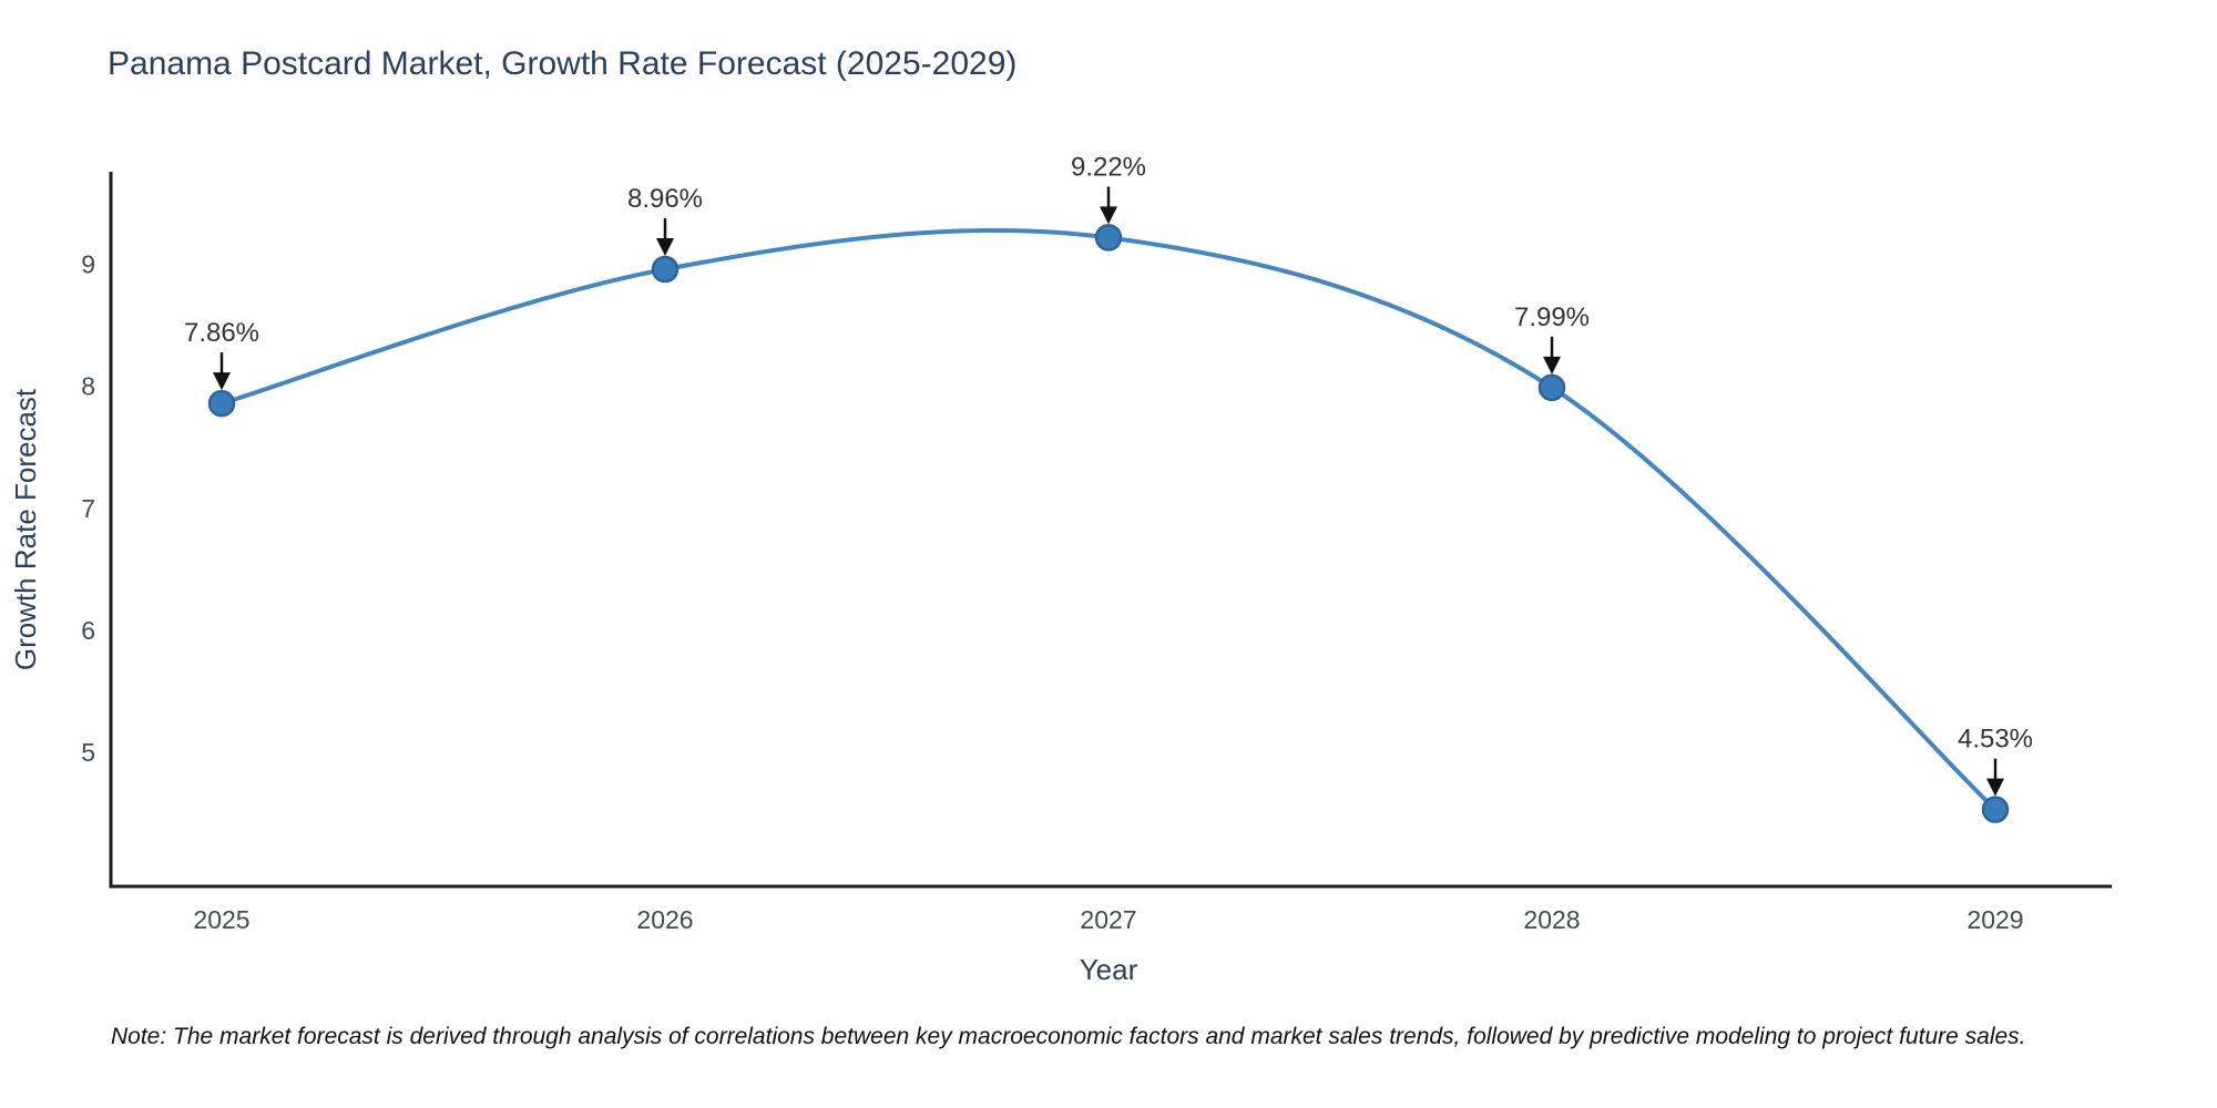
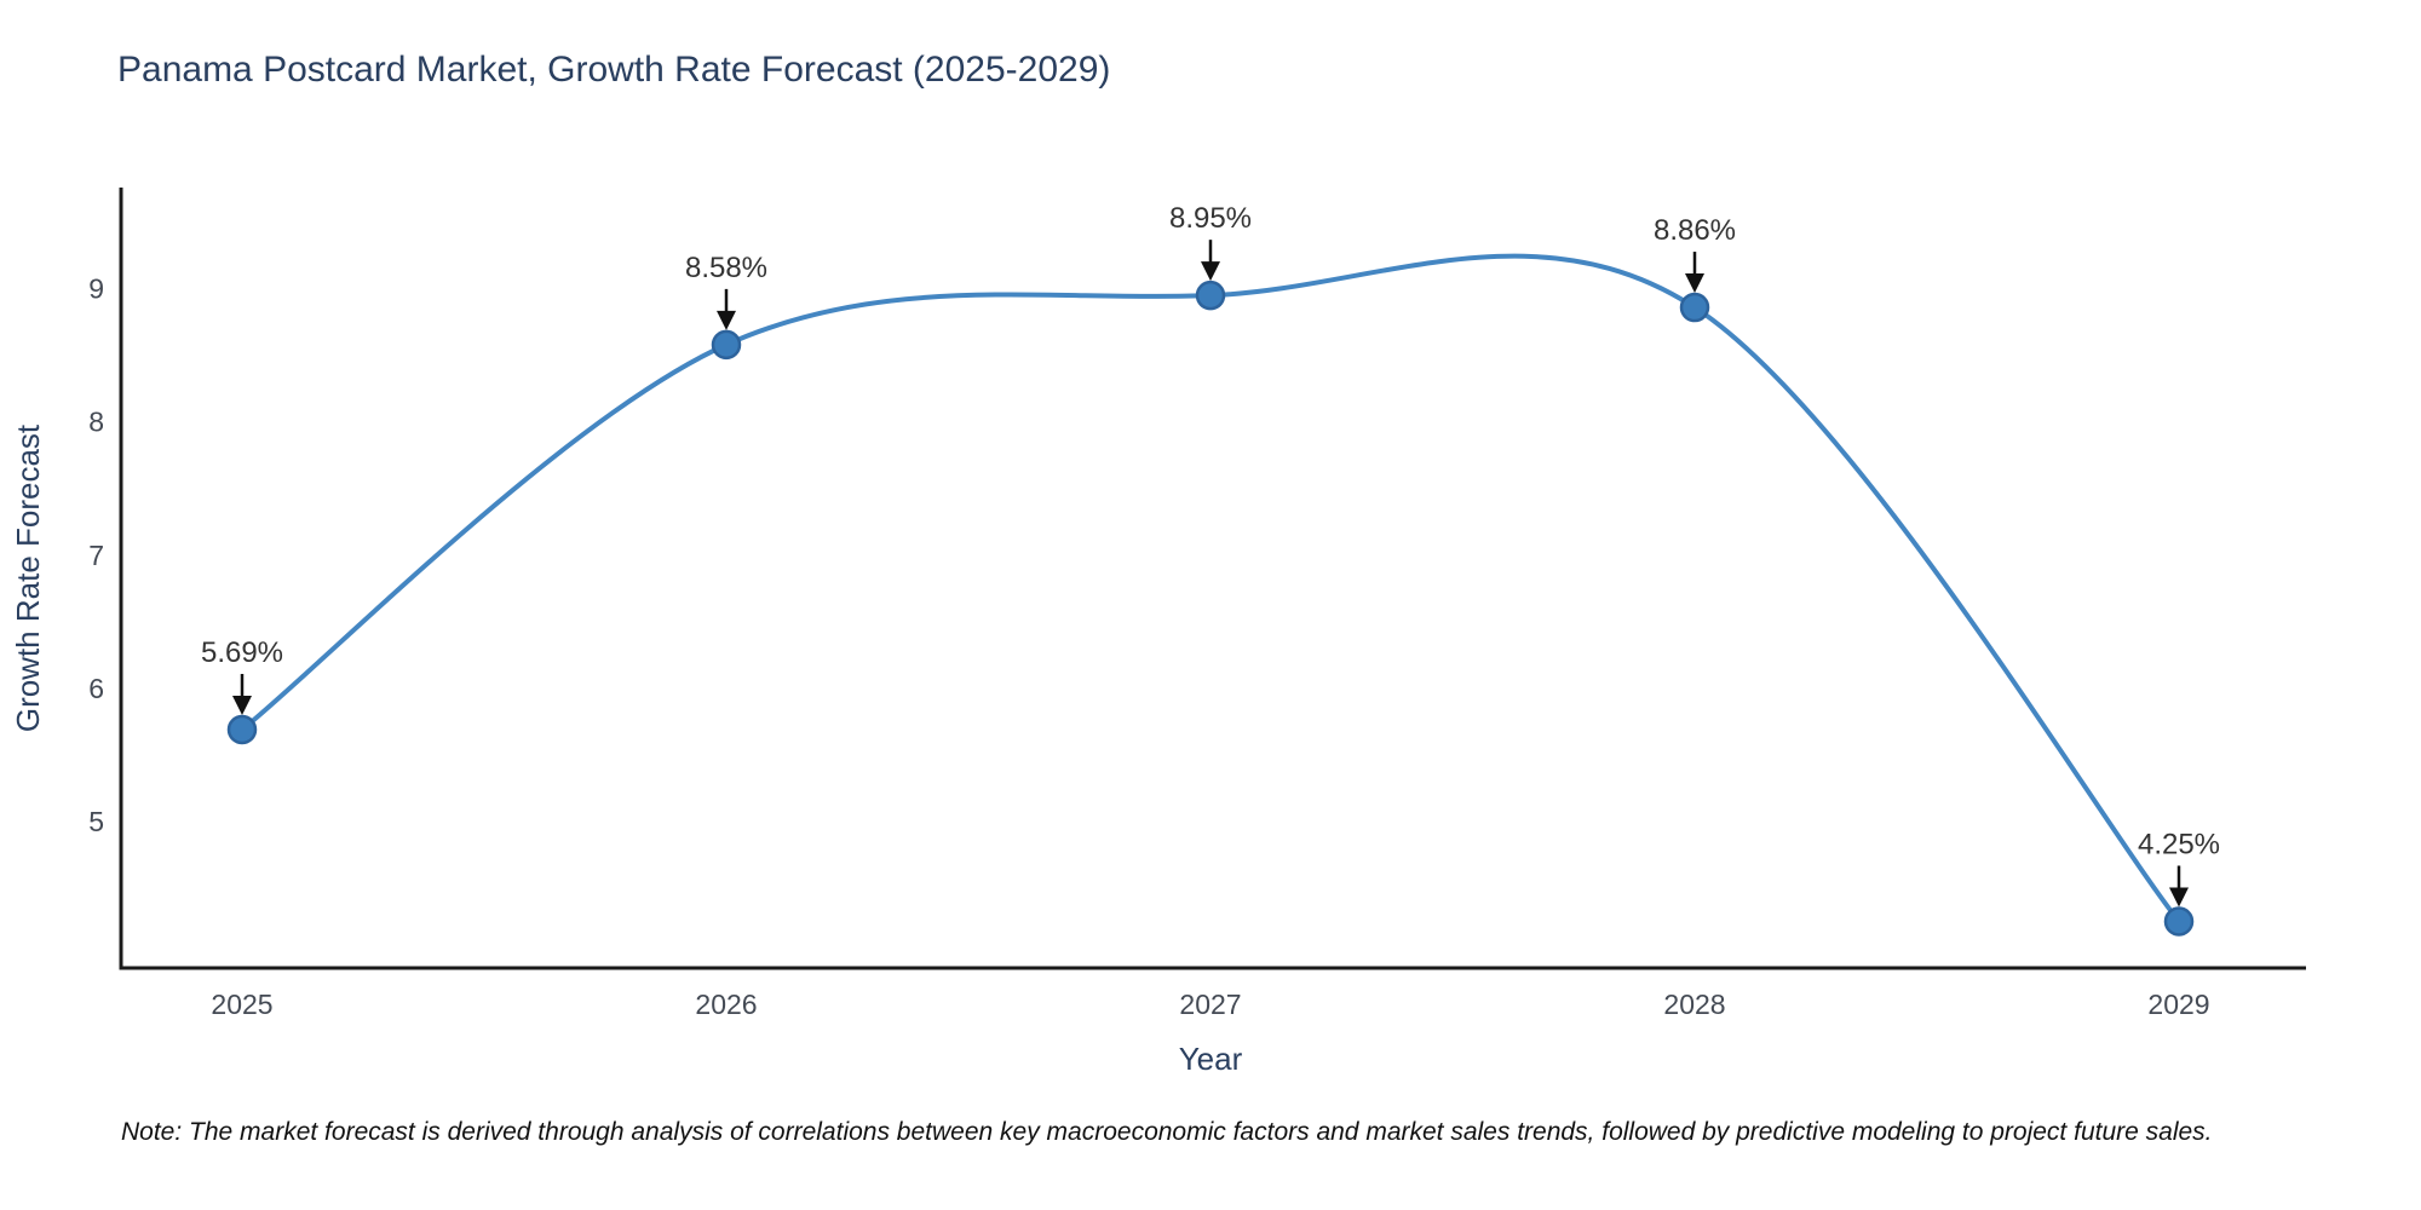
2025: 7.86% -> 5.69%
2026: 8.96% -> 8.58%
2027: 9.22% -> 8.95%
2028: 7.99% -> 8.86%
2029: 4.53% -> 4.25%
